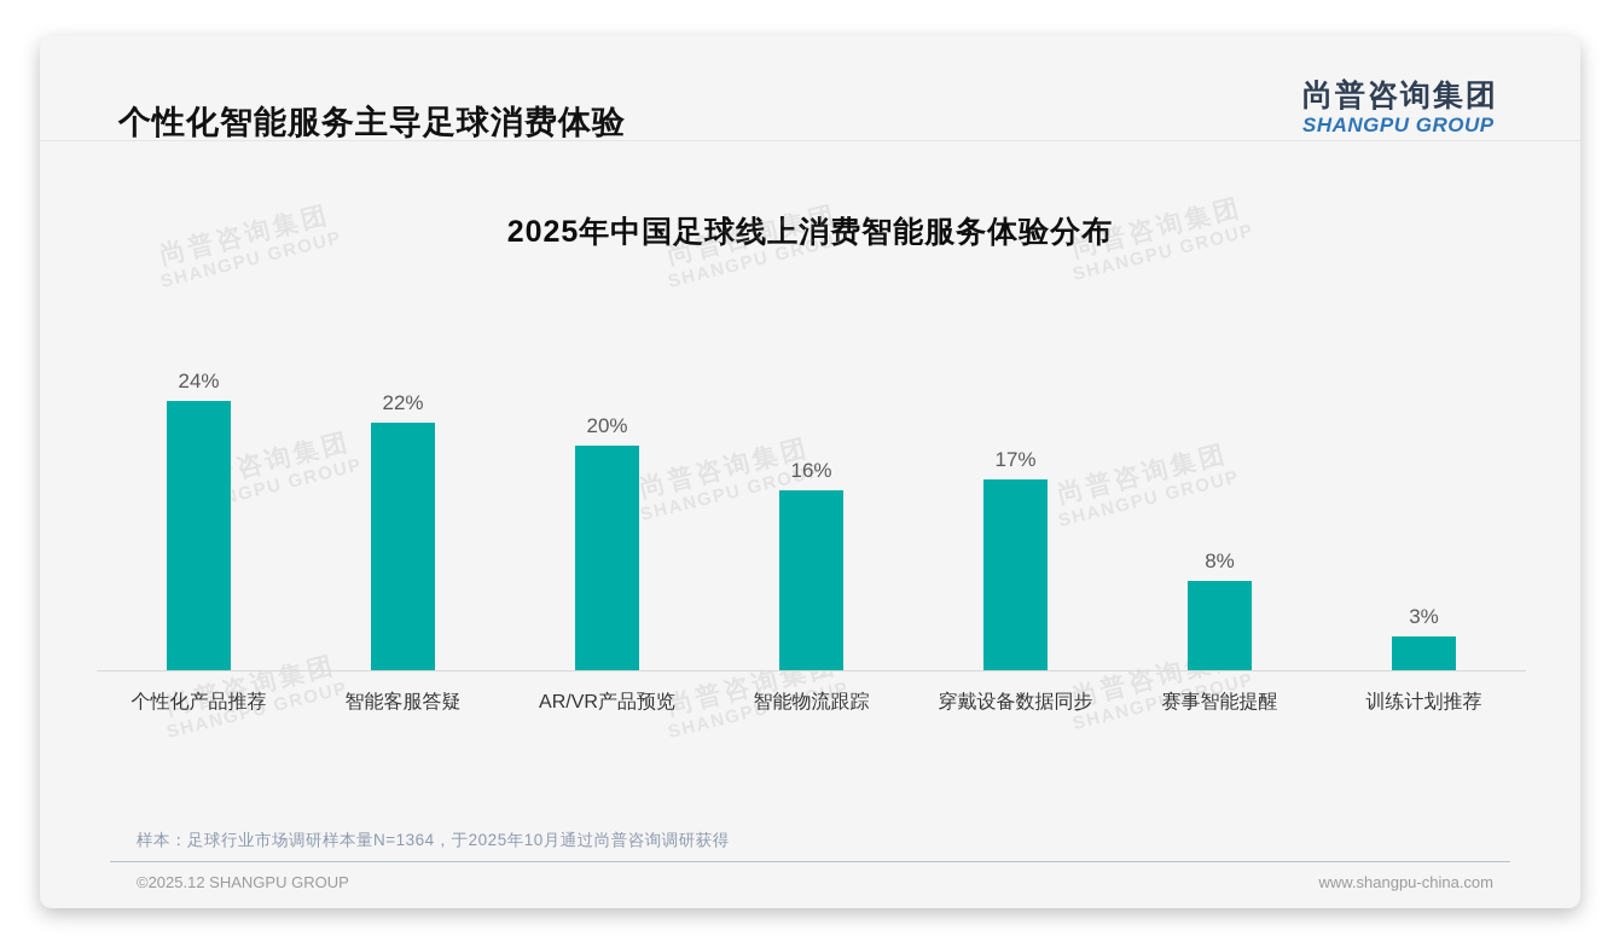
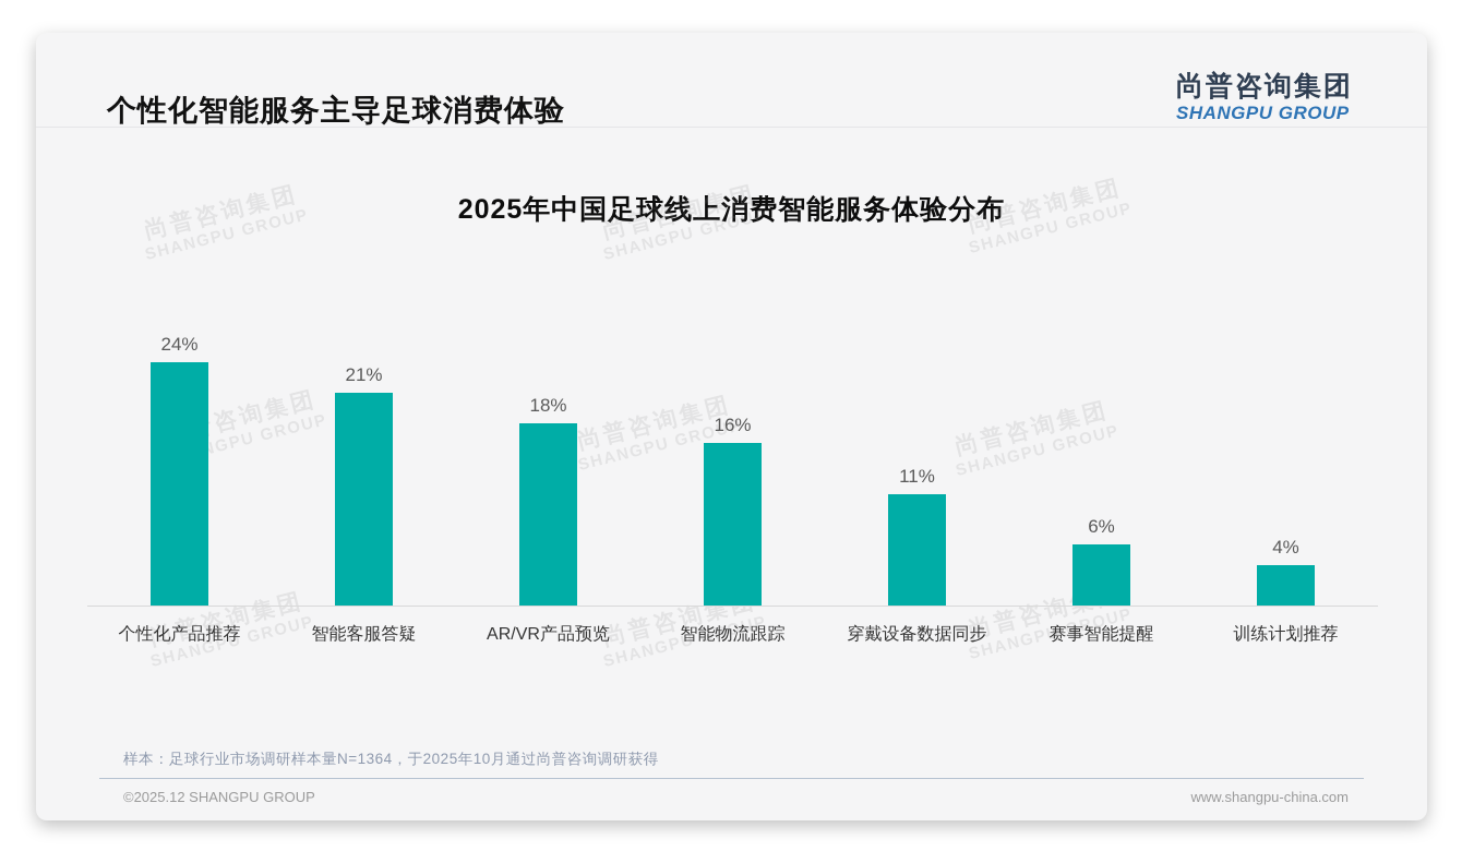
智能客服答疑: 22% -> 21%
AR/VR产品预览: 20% -> 18%
穿戴设备数据同步: 17% -> 11%
赛事智能提醒: 8% -> 6%
训练计划推荐: 3% -> 4%
